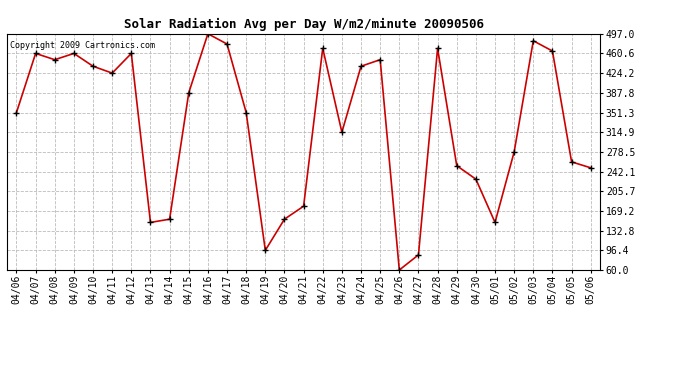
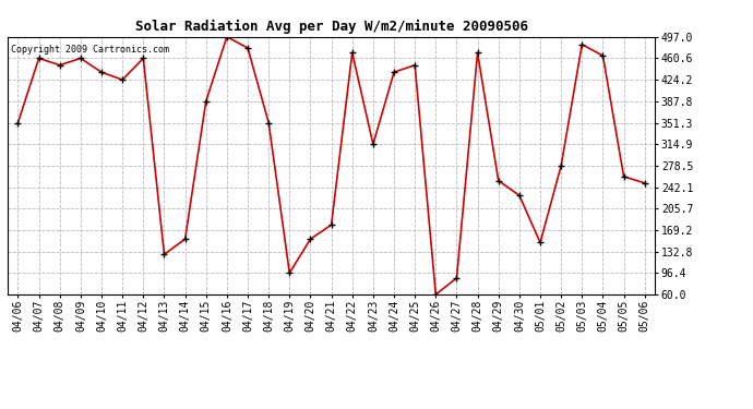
04/13: 148 -> 128
